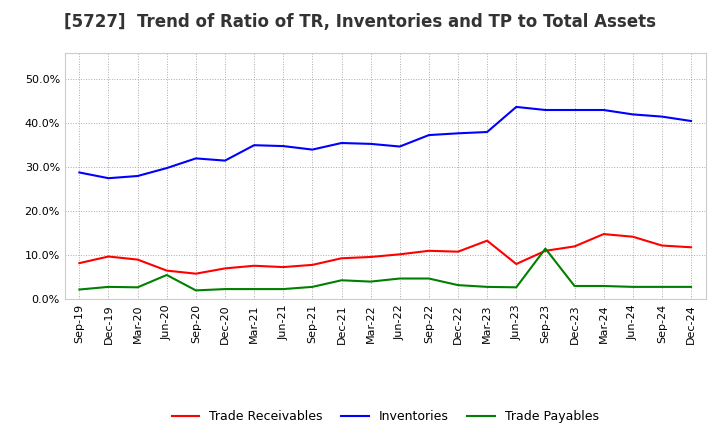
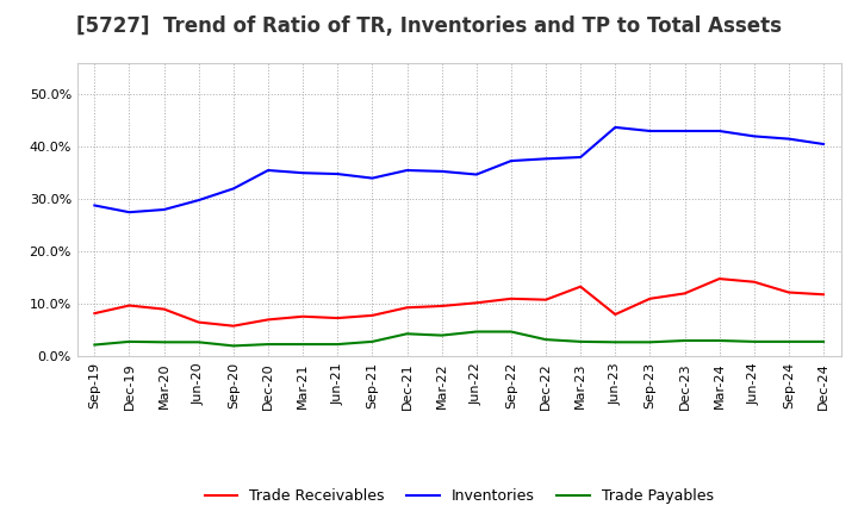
Trade Payables/Jun-20: 5.5% -> 2.7%
Inventories/Dec-20: 31.5% -> 35.5%
Trade Payables/Sep-23: 11.5% -> 2.7%
